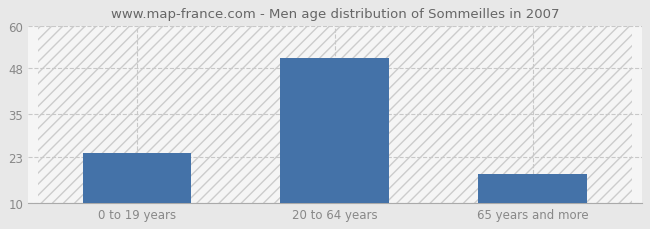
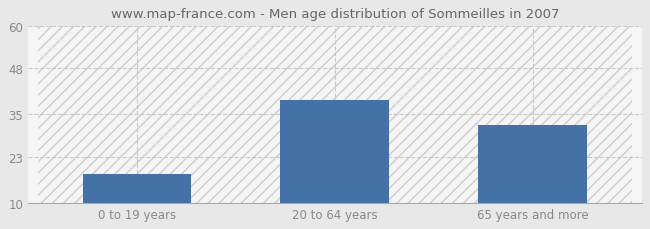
0 to 19 years: 24 -> 18
20 to 64 years: 51 -> 39
65 years and more: 18 -> 32
